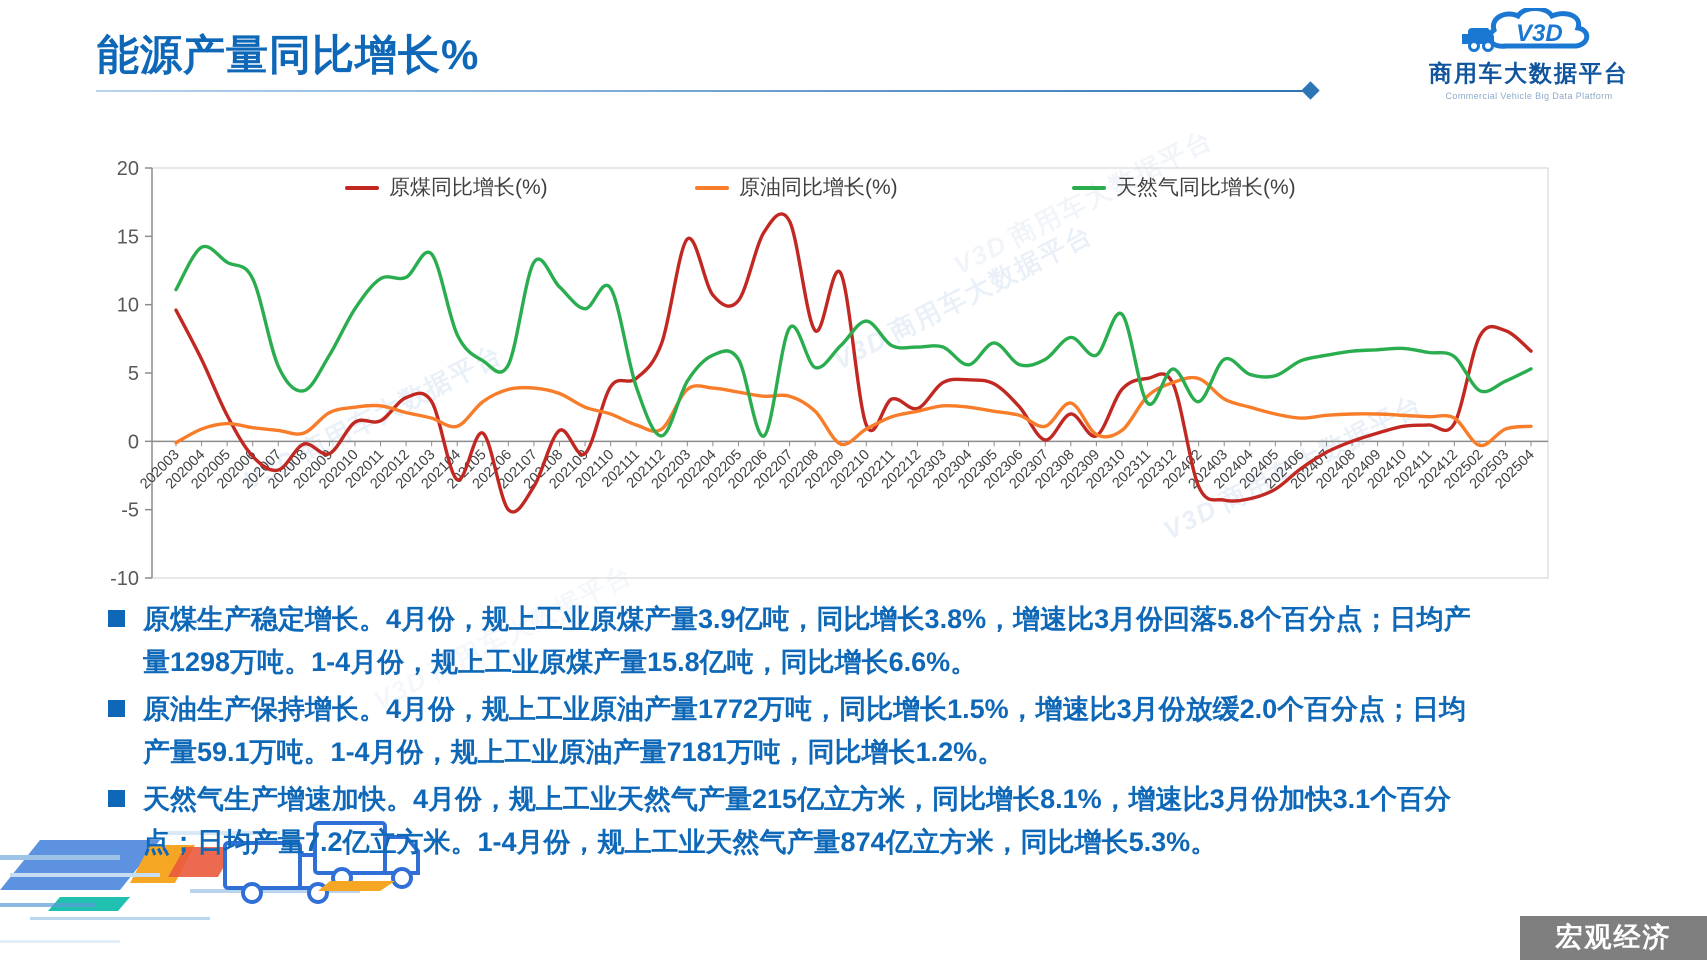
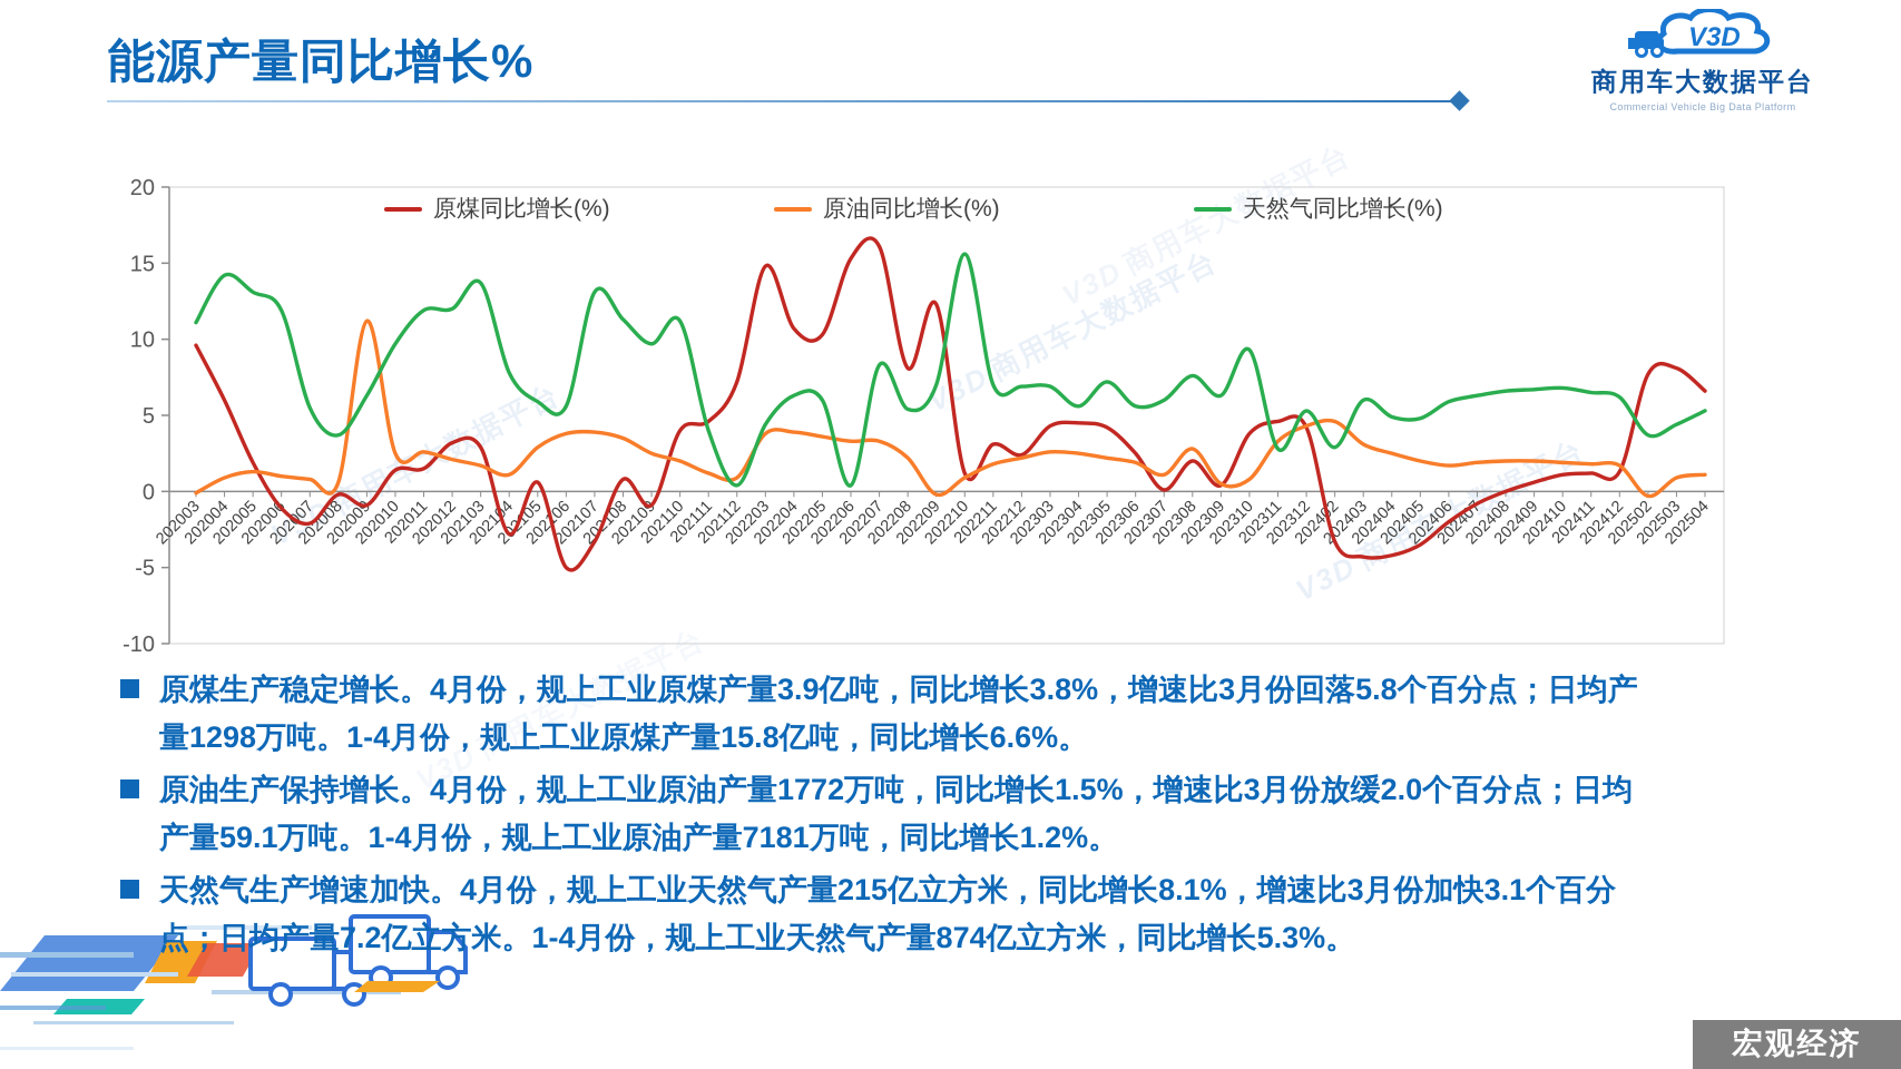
原油同比增长(%)/202009: 2.1 -> 11.2
天然气同比增长(%)/202210: 8.8 -> 15.6
